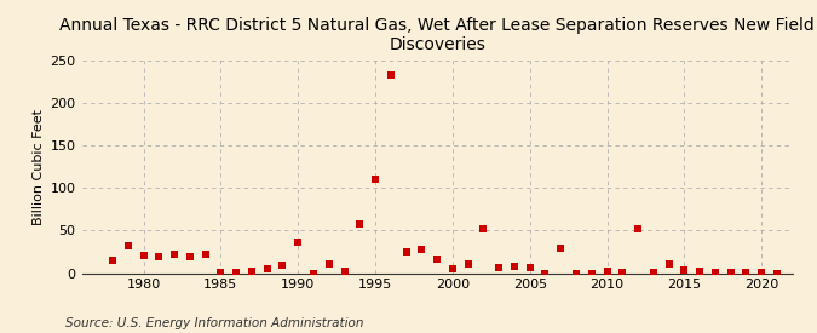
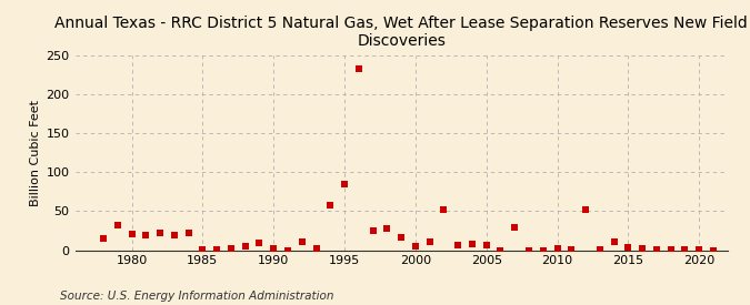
1990: 36 -> 2
1995: 110 -> 85
